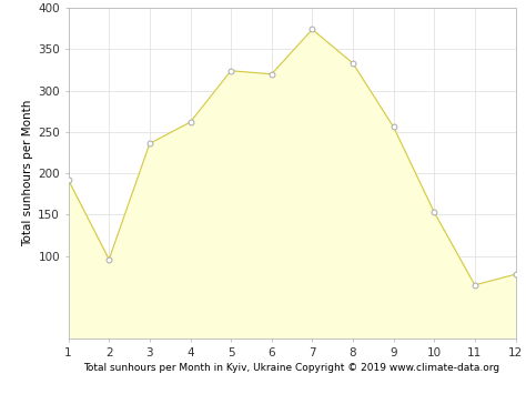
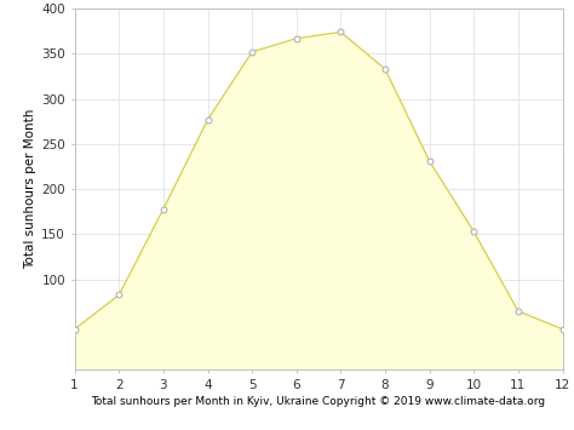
1: 192 -> 45
2: 96 -> 83
3: 236 -> 178
4: 262 -> 277
5: 324 -> 352
6: 320 -> 367
9: 256 -> 231
12: 78 -> 45
